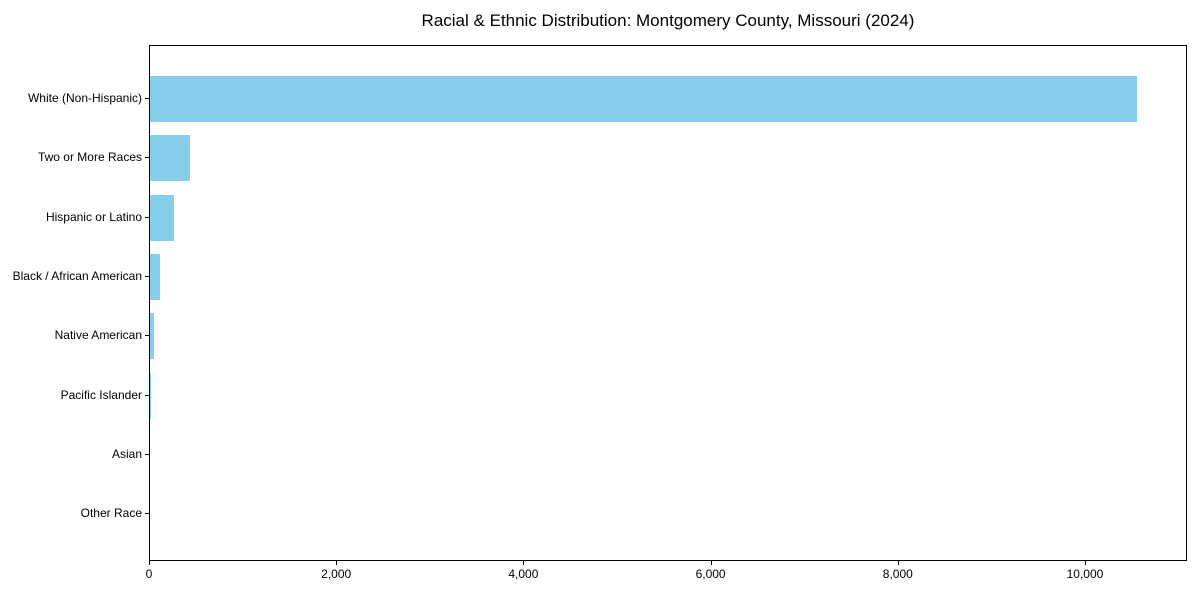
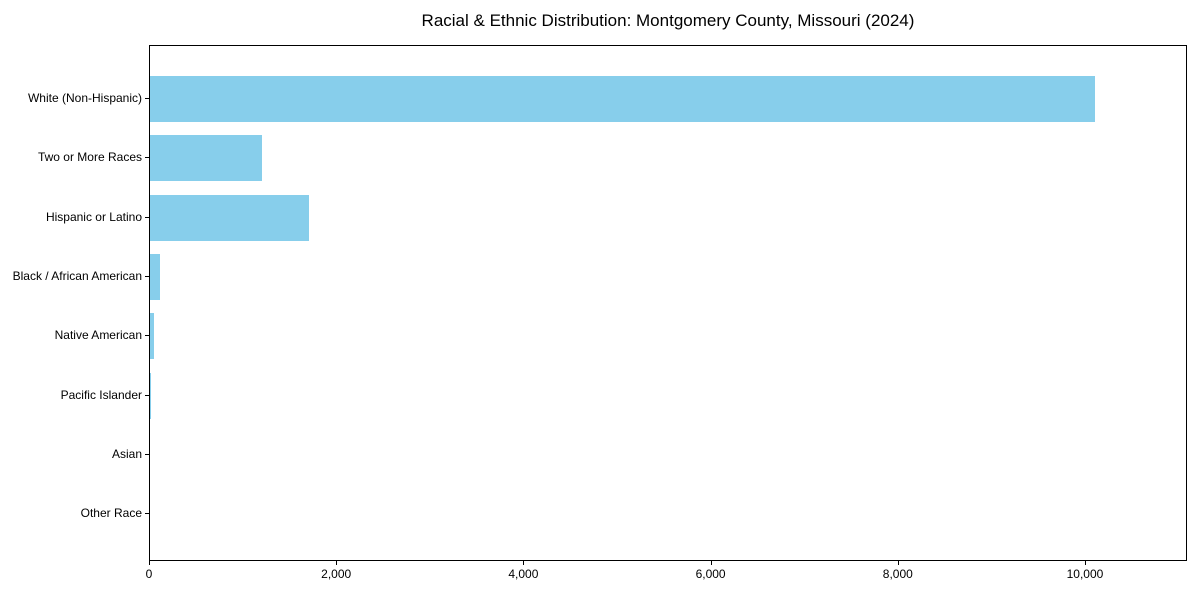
White (Non-Hispanic): 10500 -> 10100
Two or More Races: 400 -> 1200
Hispanic or Latino: 300 -> 1700
